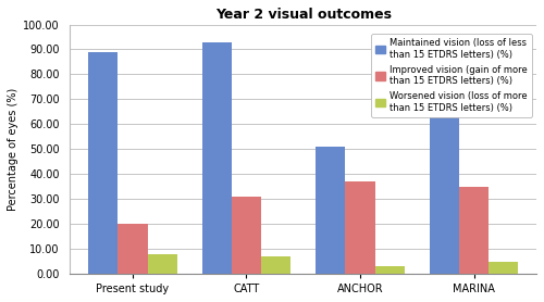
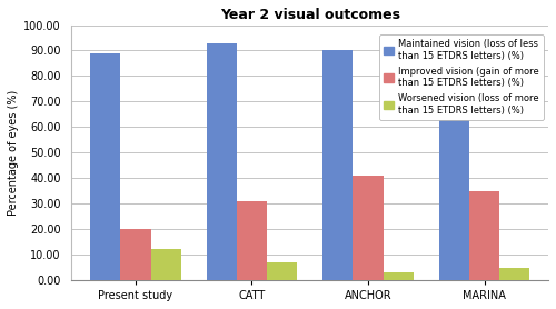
Worsened vision (loss of more than 15 ETDRS letters) (%)/Present study: 8 -> 12
Maintained vision (loss of less than 15 ETDRS letters) (%)/ANCHOR: 51 -> 90
Improved vision (gain of more than 15 ETDRS letters) (%)/ANCHOR: 37 -> 41
